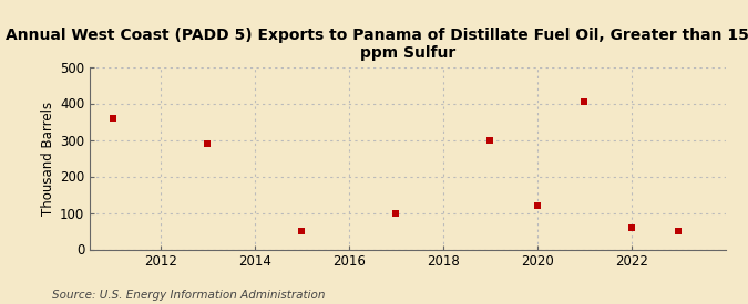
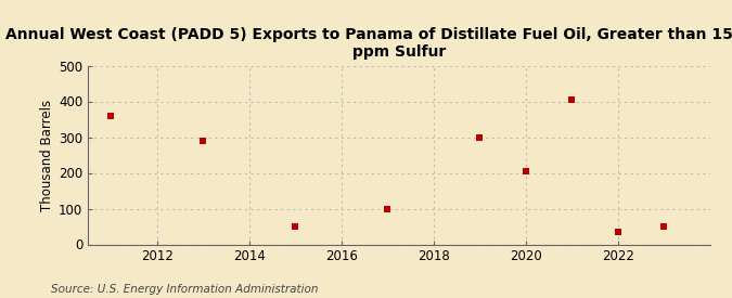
2020: 120 -> 205
2022: 60 -> 35
